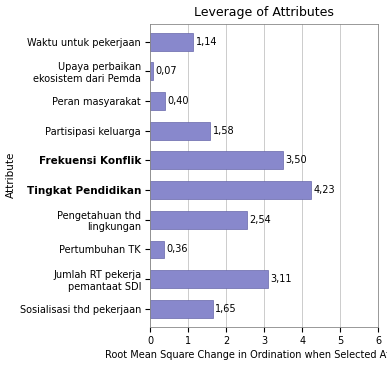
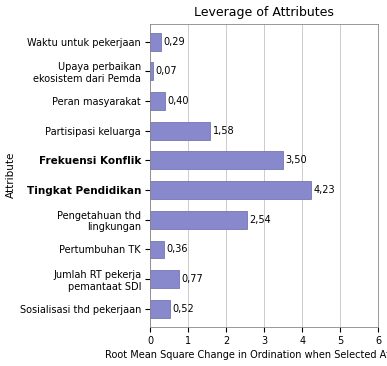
Waktu untuk pekerjaan: 1,14 -> 0,29
Jumlah RT pekerja pemantaat SDI: 3,11 -> 0,77
Sosialisasi thd pekerjaan: 1,65 -> 0,52
